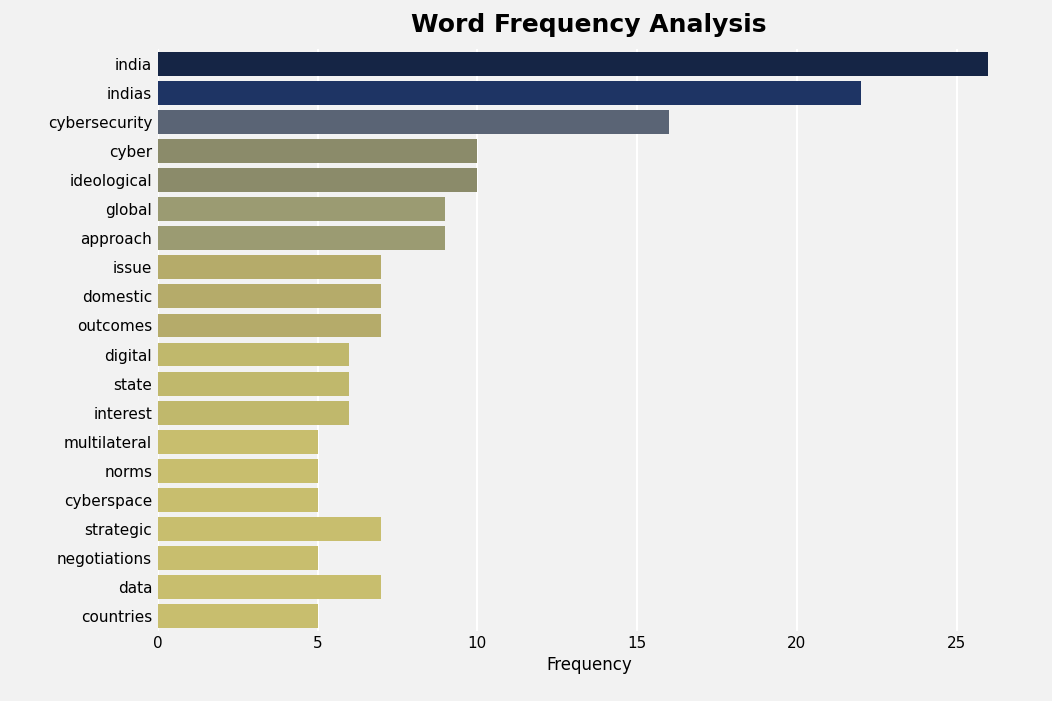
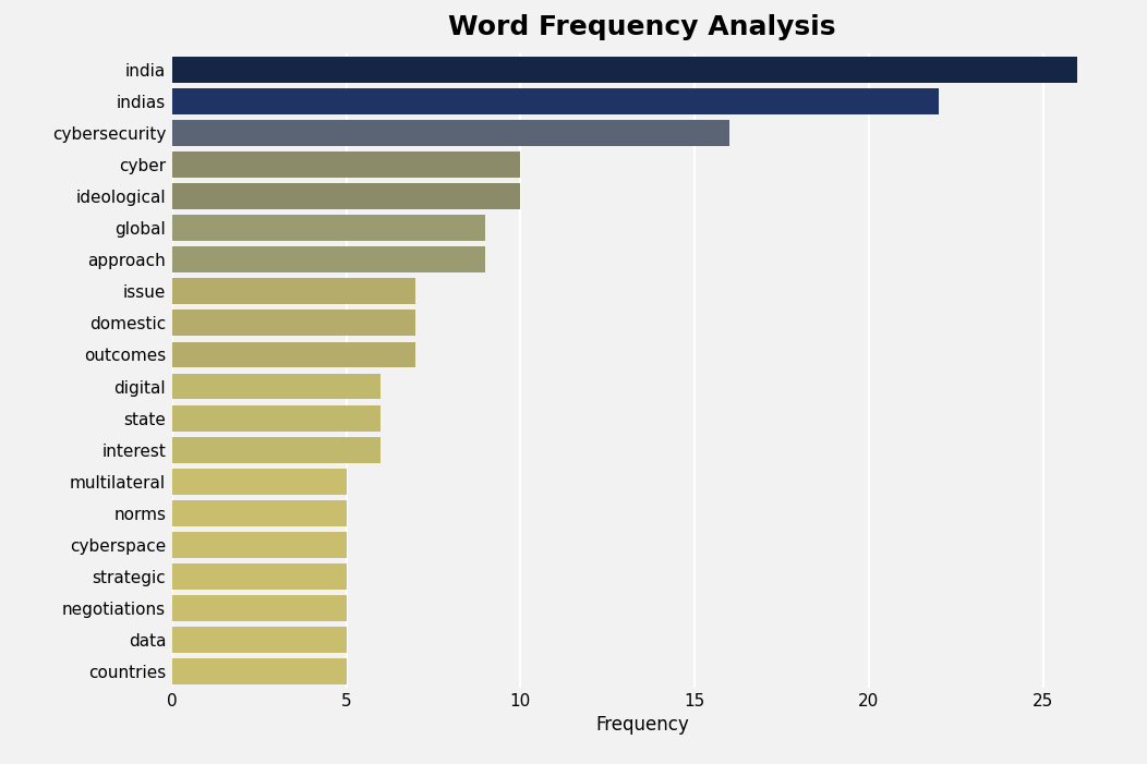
strategic: 7 -> 5
data: 7 -> 5
